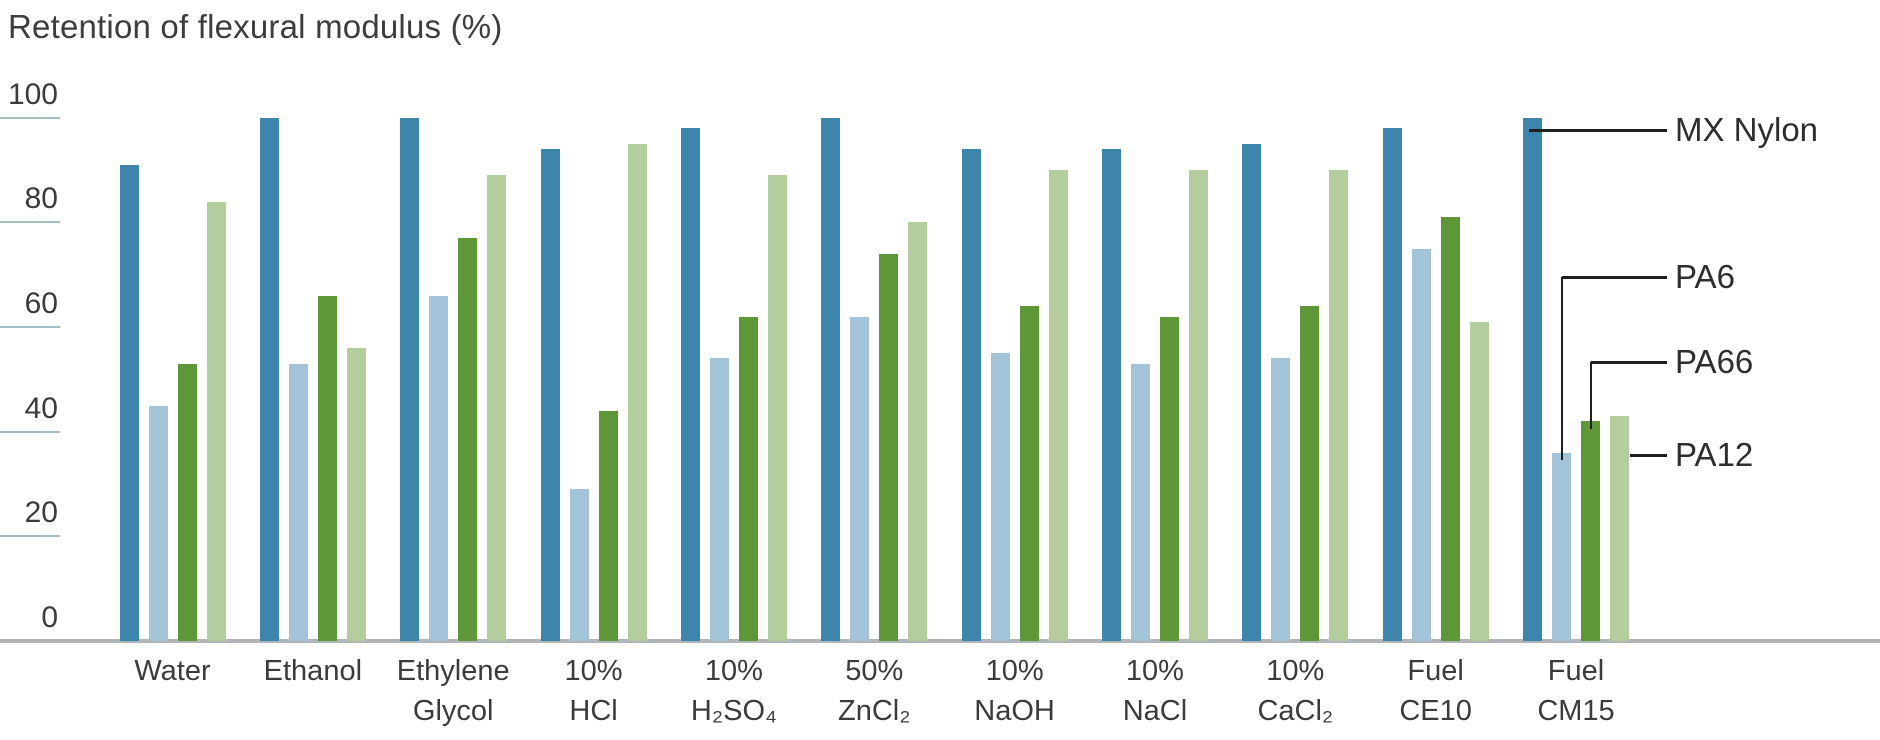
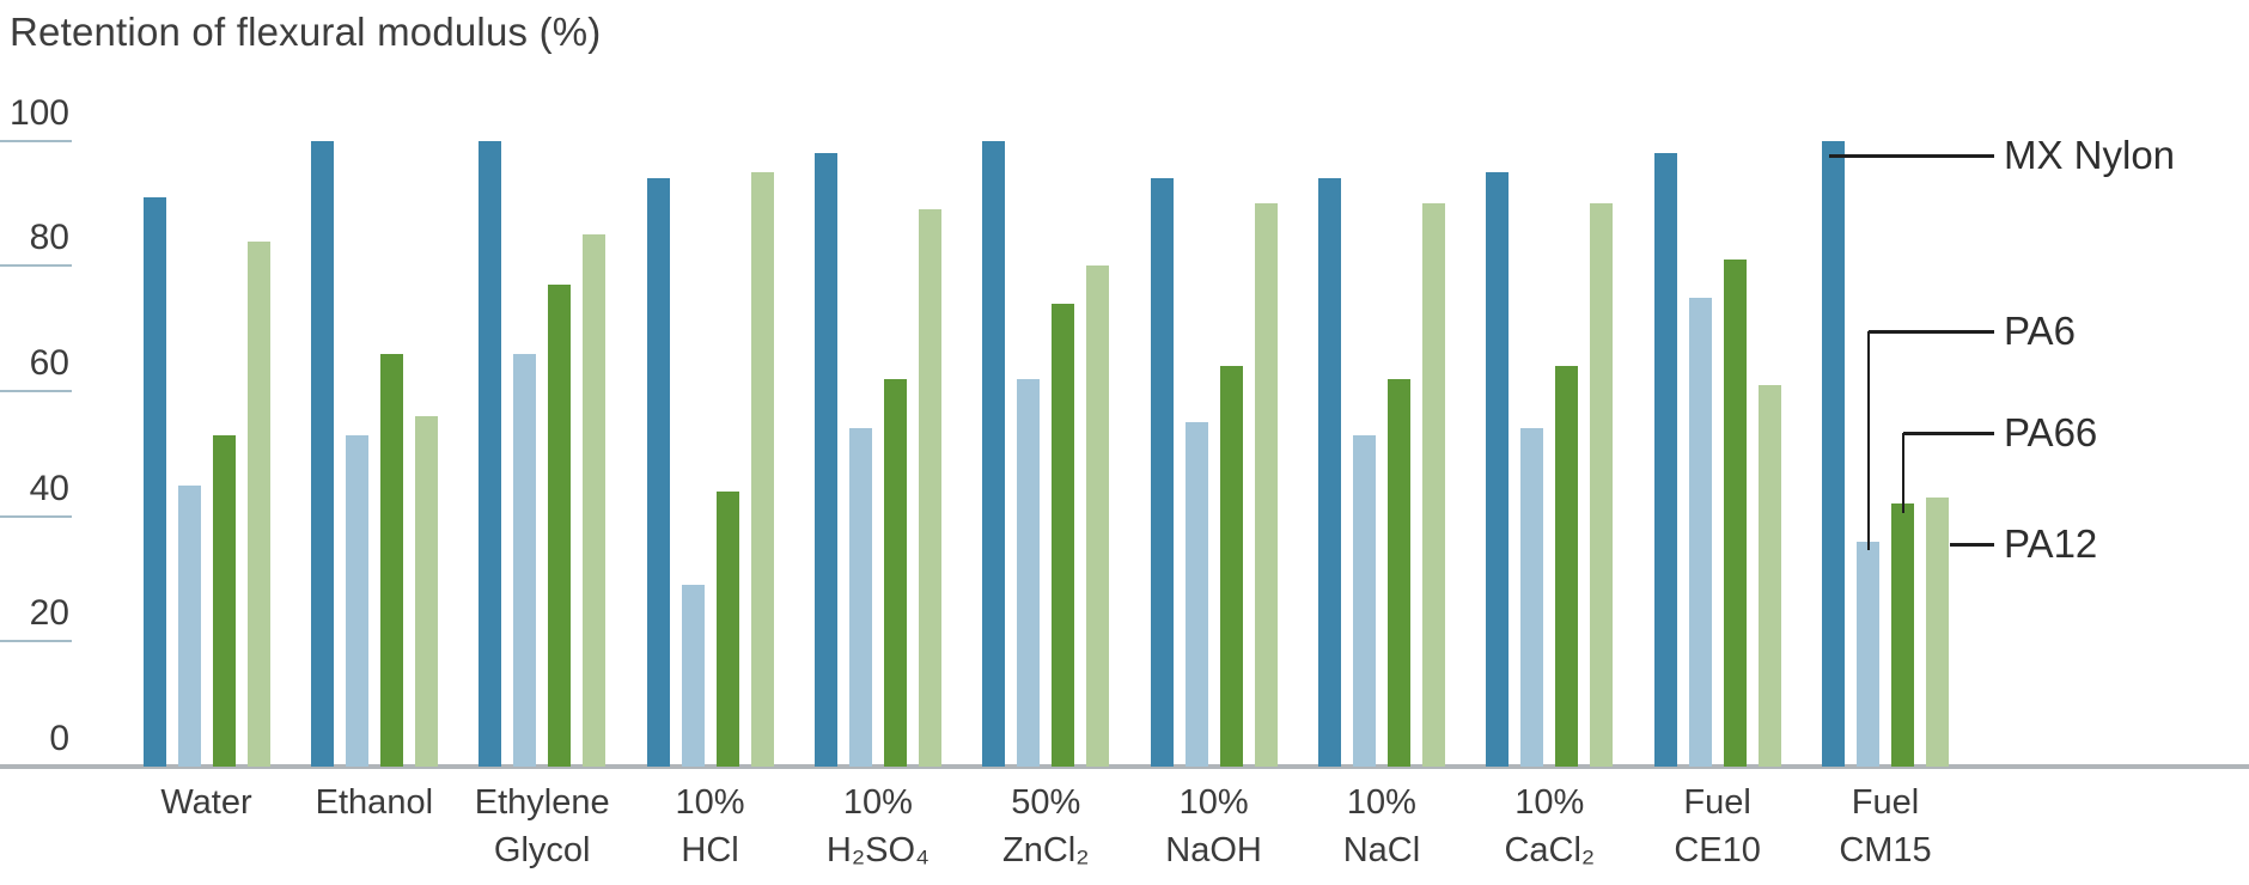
PA12/Ethylene Glycol: 89 -> 85
